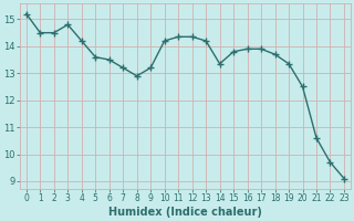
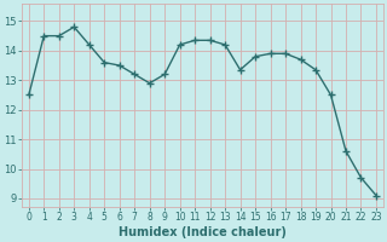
0: 15.20 -> 12.50
